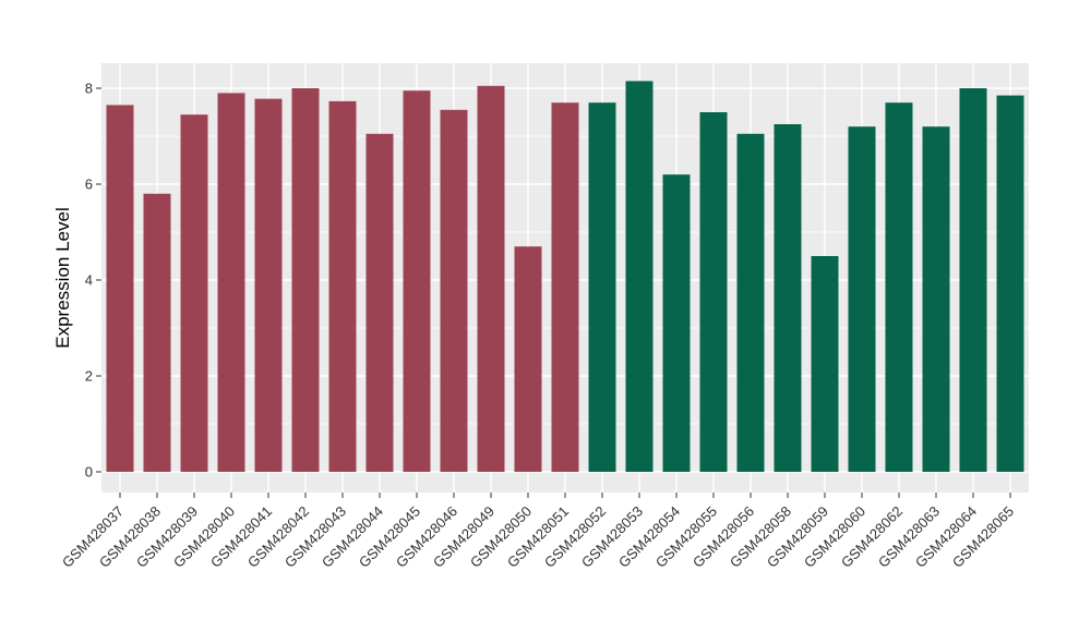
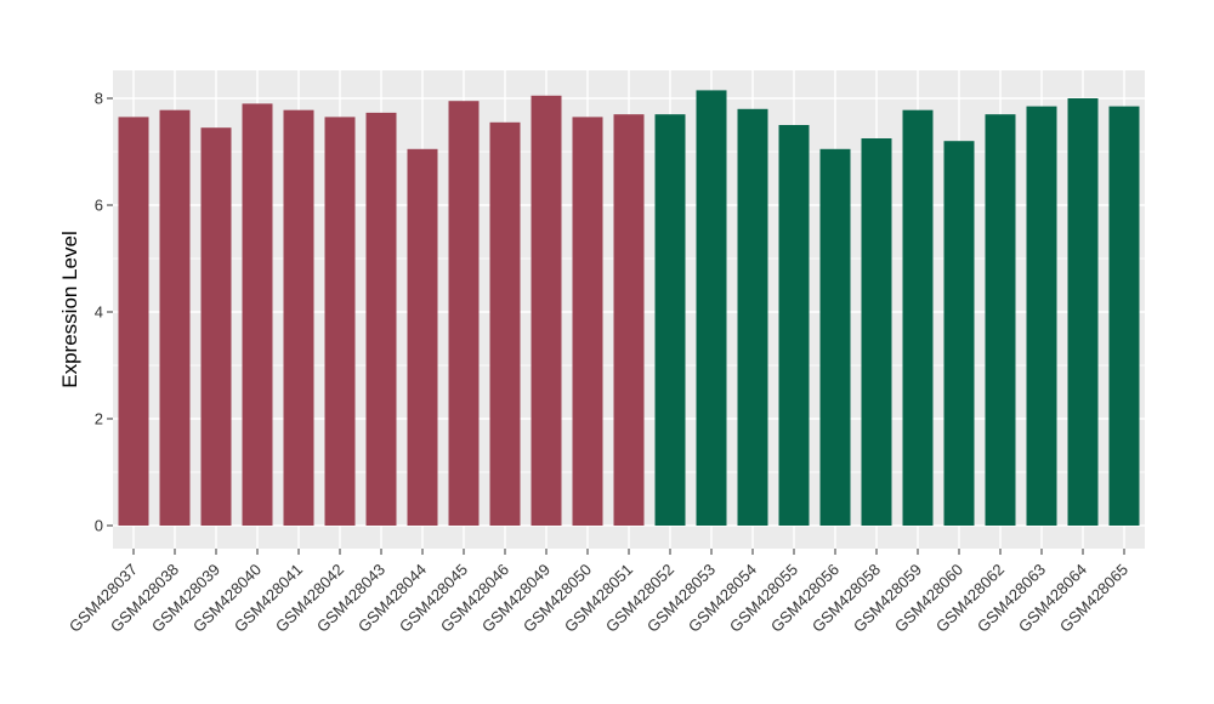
GSM428038: 5.8 -> 7.8
GSM428042: 8.0 -> 7.7
GSM428050: 4.7 -> 7.7
GSM428054: 6.2 -> 7.8
GSM428059: 4.5 -> 7.8
GSM428063: 7.2 -> 7.8
